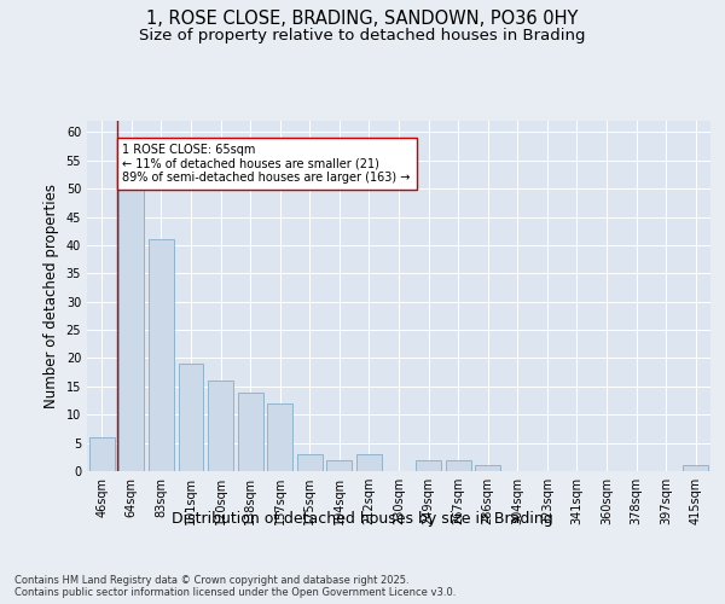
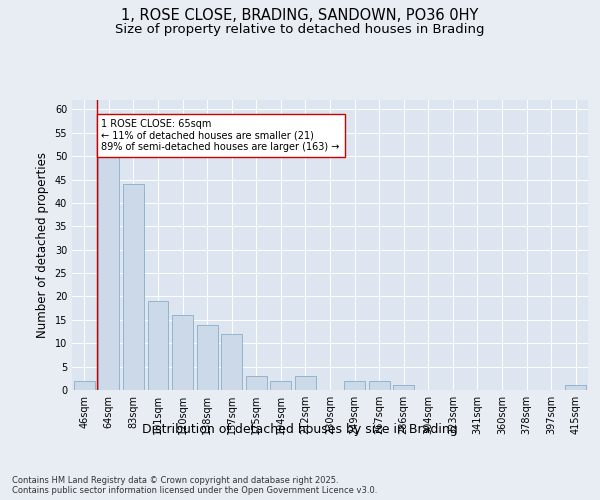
46sqm: 6 -> 2
83sqm: 41 -> 44
